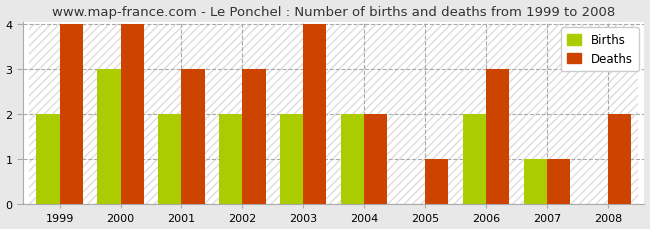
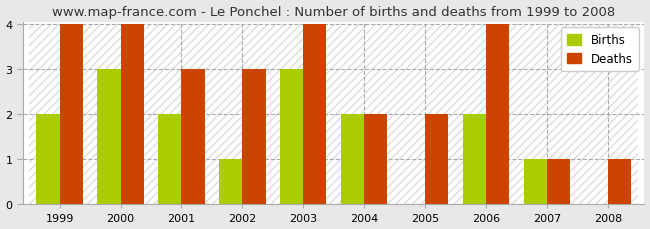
Births/2002: 2 -> 1
Births/2003: 2 -> 3
Deaths/2005: 1 -> 2
Deaths/2006: 3 -> 4
Deaths/2008: 2 -> 1
